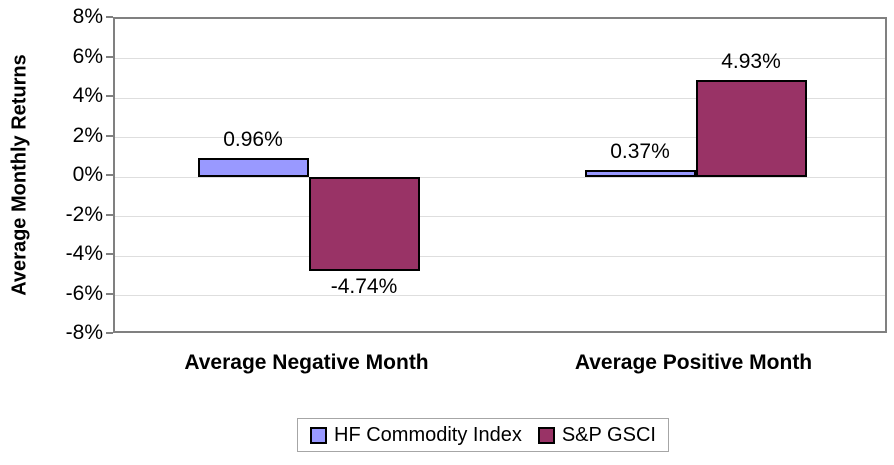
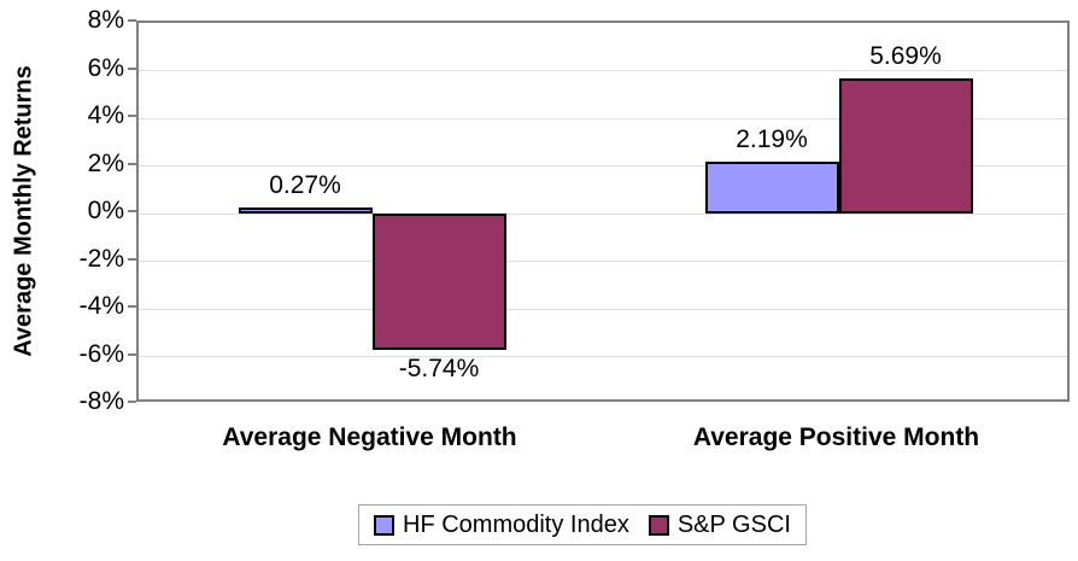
HF Commodity Index/Average Negative Month: 0.96% -> 0.27%
S&P GSCI/Average Negative Month: -4.74% -> -5.74%
HF Commodity Index/Average Positive Month: 0.37% -> 2.19%
S&P GSCI/Average Positive Month: 4.93% -> 5.69%
